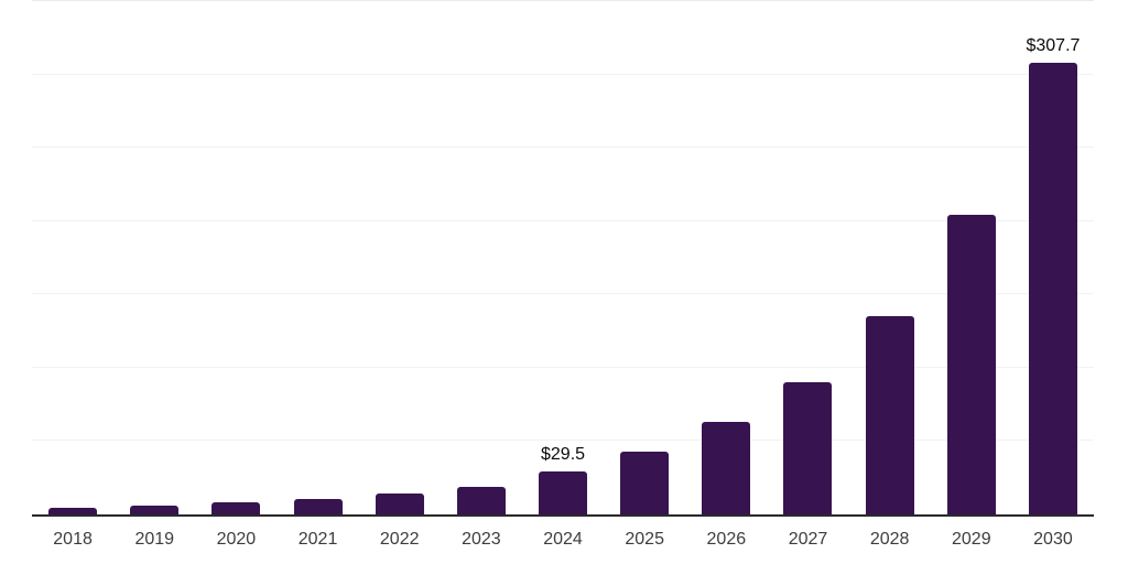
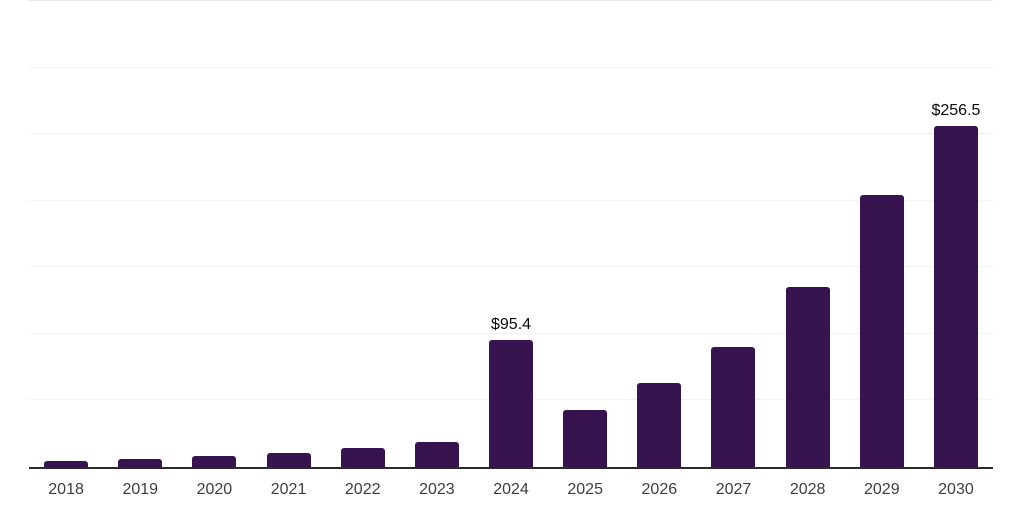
2024: $29.5 -> $95.4
2030: $307.7 -> $256.5
